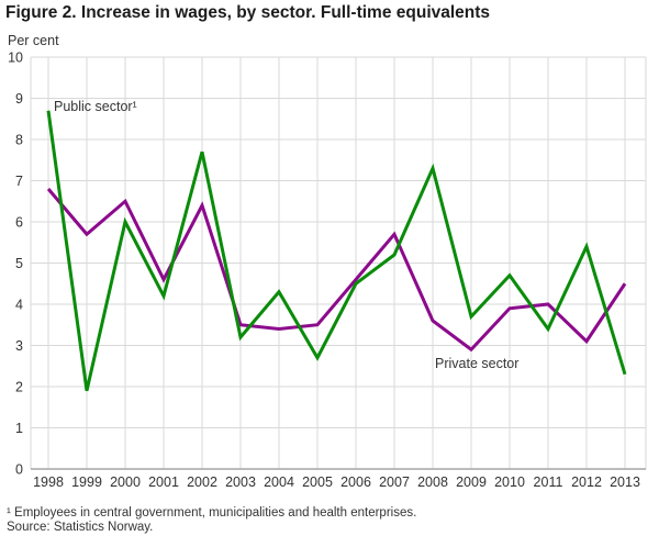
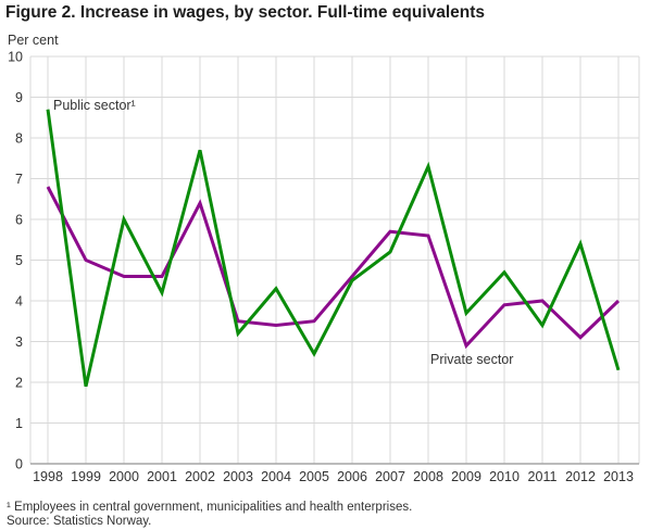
Private sector/1999: 5.7 -> 5.0
Private sector/2000: 6.5 -> 4.6
Private sector/2008: 3.6 -> 5.6
Private sector/2013: 4.5 -> 4.0
